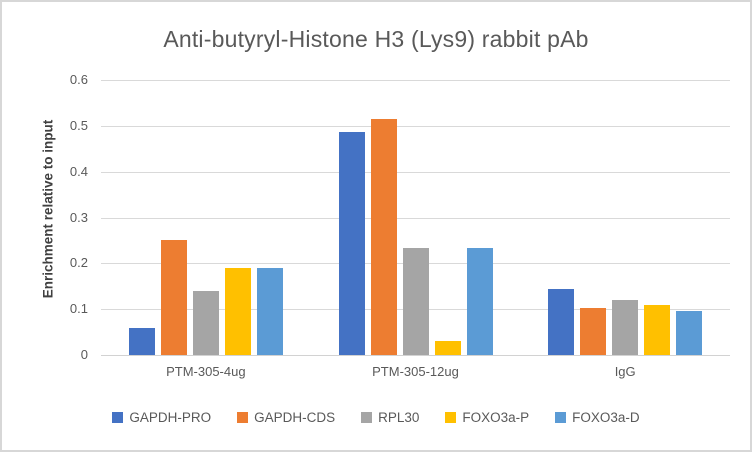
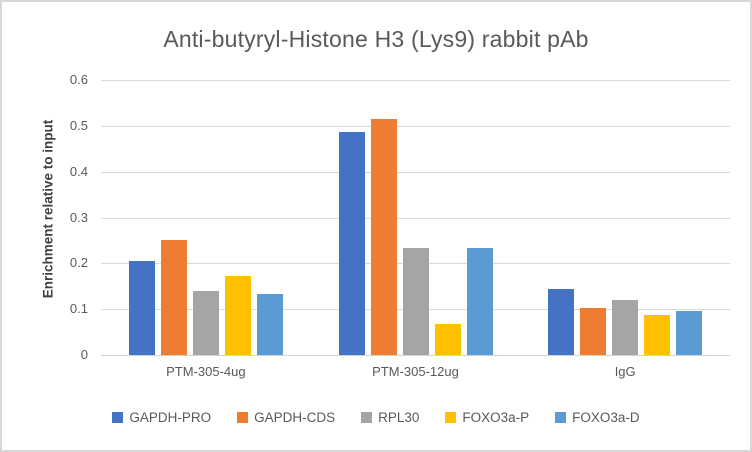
GAPDH-PRO/PTM-305-4ug: 0.06 -> 0.21
FOXO3a-P/PTM-305-4ug: 0.19 -> 0.17
FOXO3a-D/PTM-305-4ug: 0.19 -> 0.13
FOXO3a-P/PTM-305-12ug: 0.03 -> 0.07
FOXO3a-P/IgG: 0.11 -> 0.09
